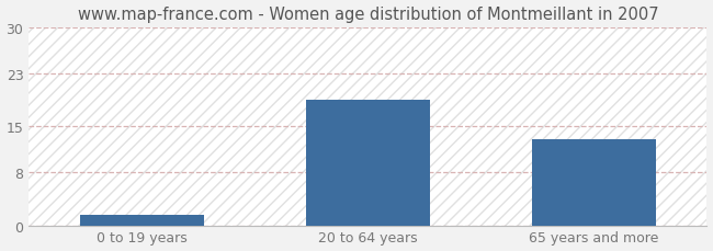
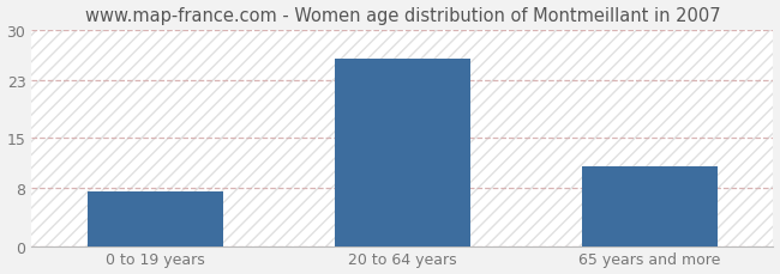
0 to 19 years: 1.6 -> 7.5
20 to 64 years: 19.0 -> 26.0
65 years and more: 13.0 -> 11.0
